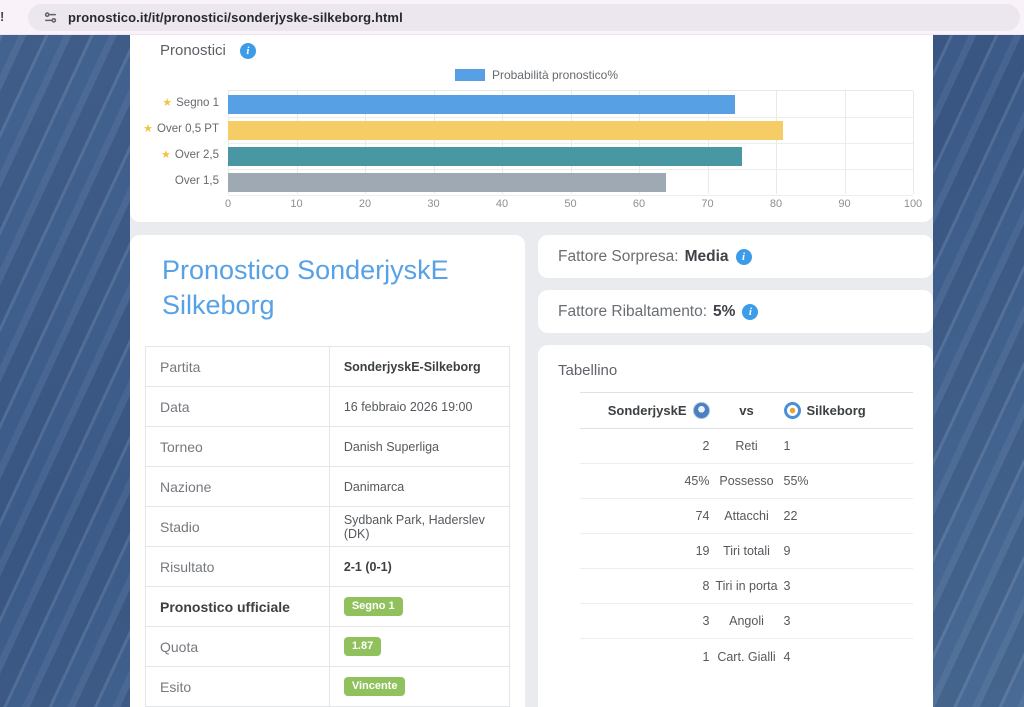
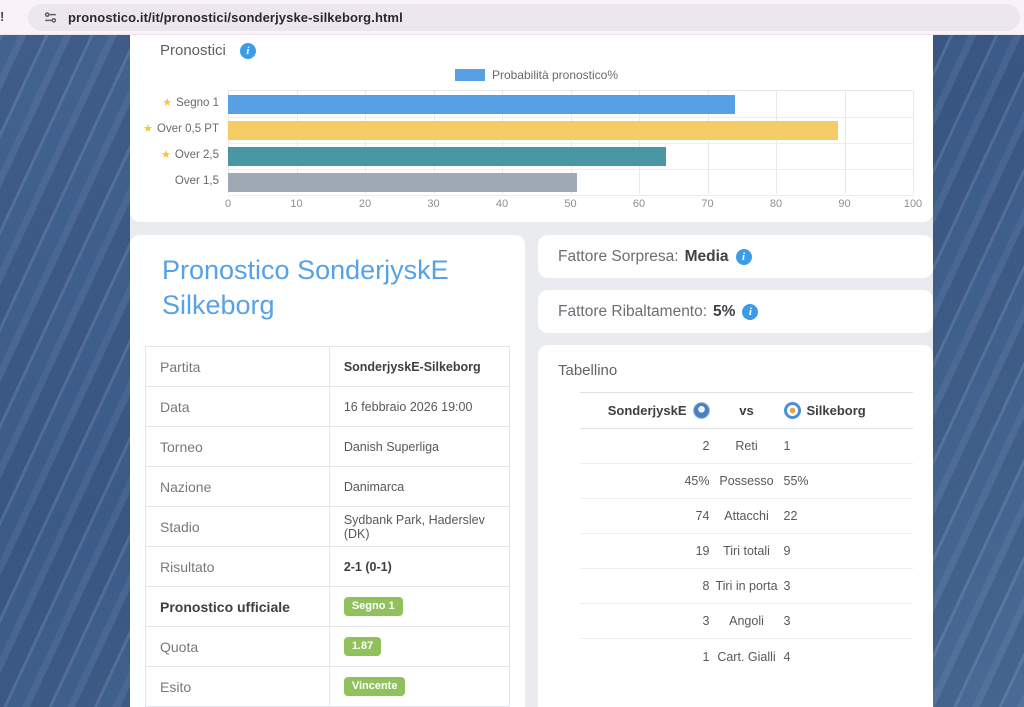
Over 0,5 PT: 81 -> 89
Over 2,5: 75 -> 64
Over 1,5: 64 -> 51
